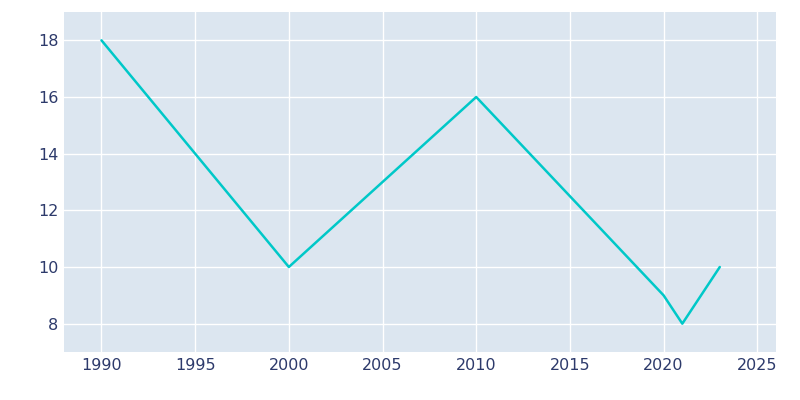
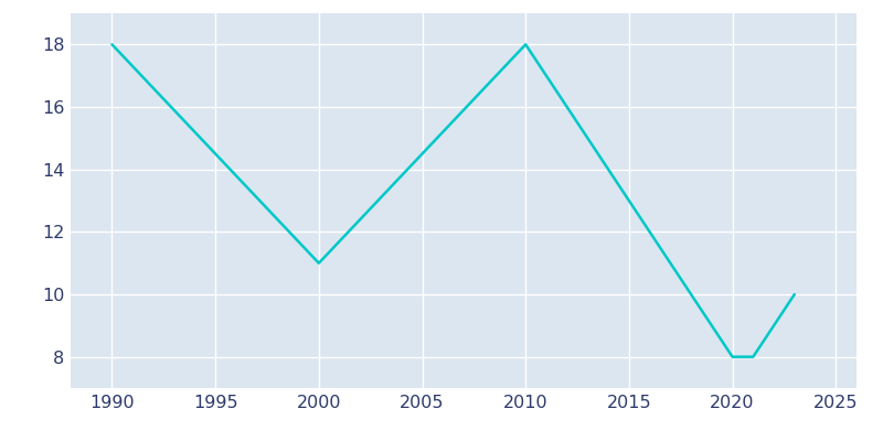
2000: 10 -> 11
2010: 16 -> 18
2020: 9 -> 8
